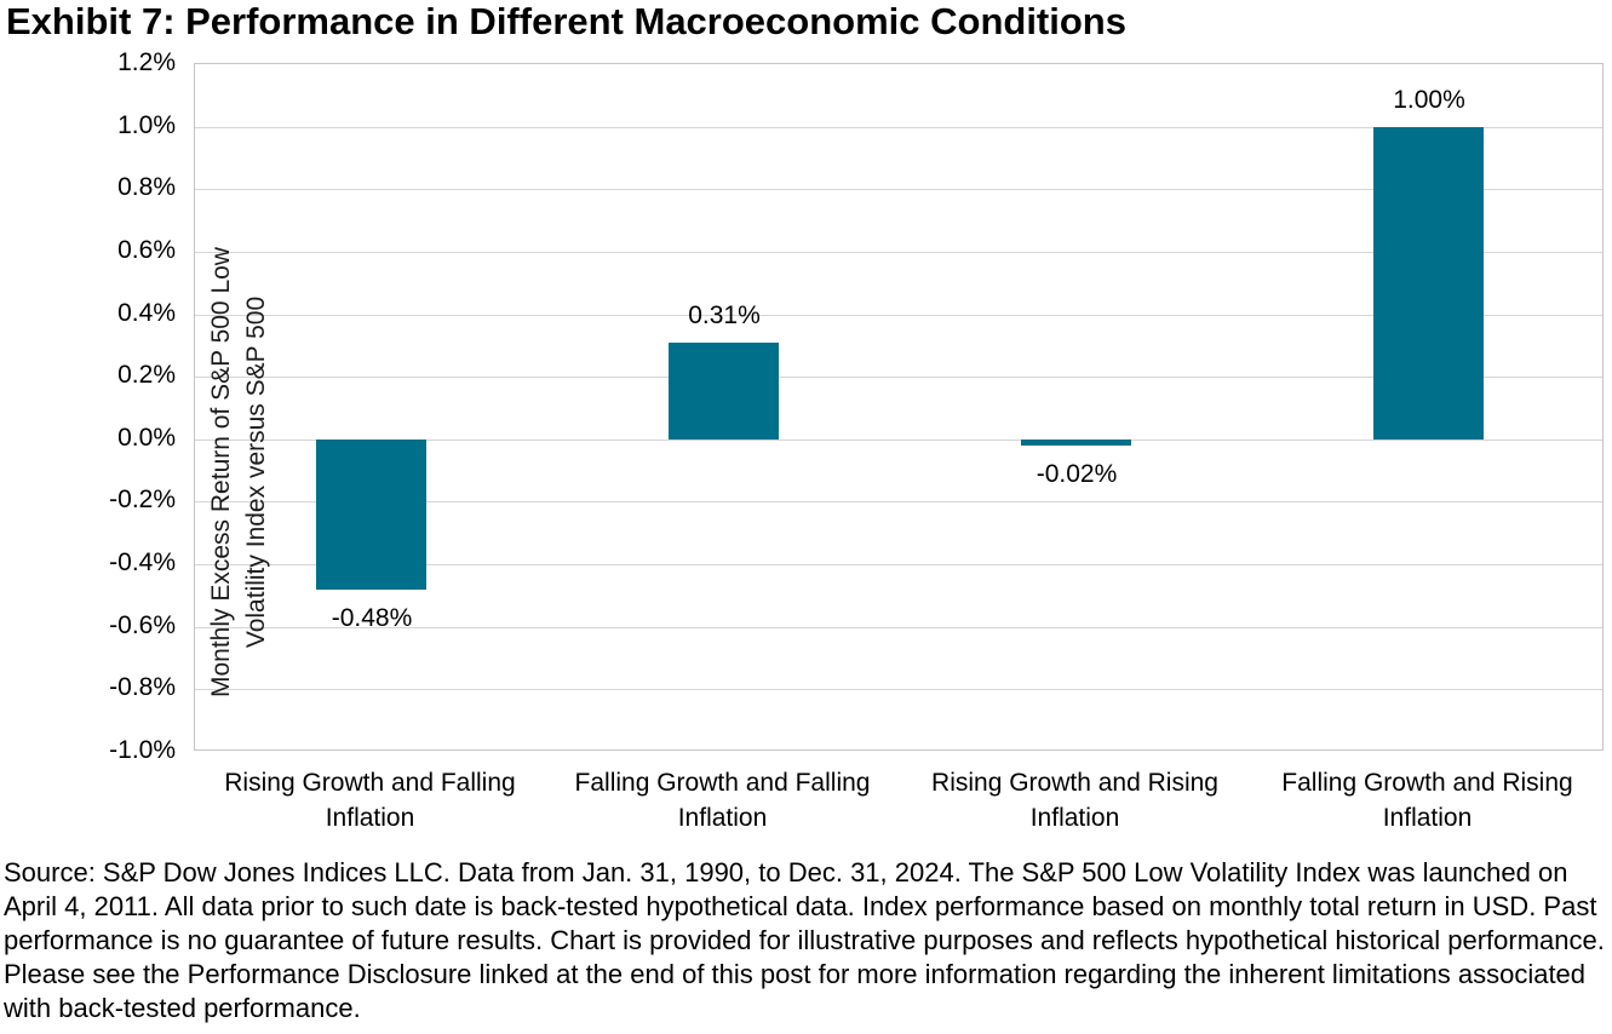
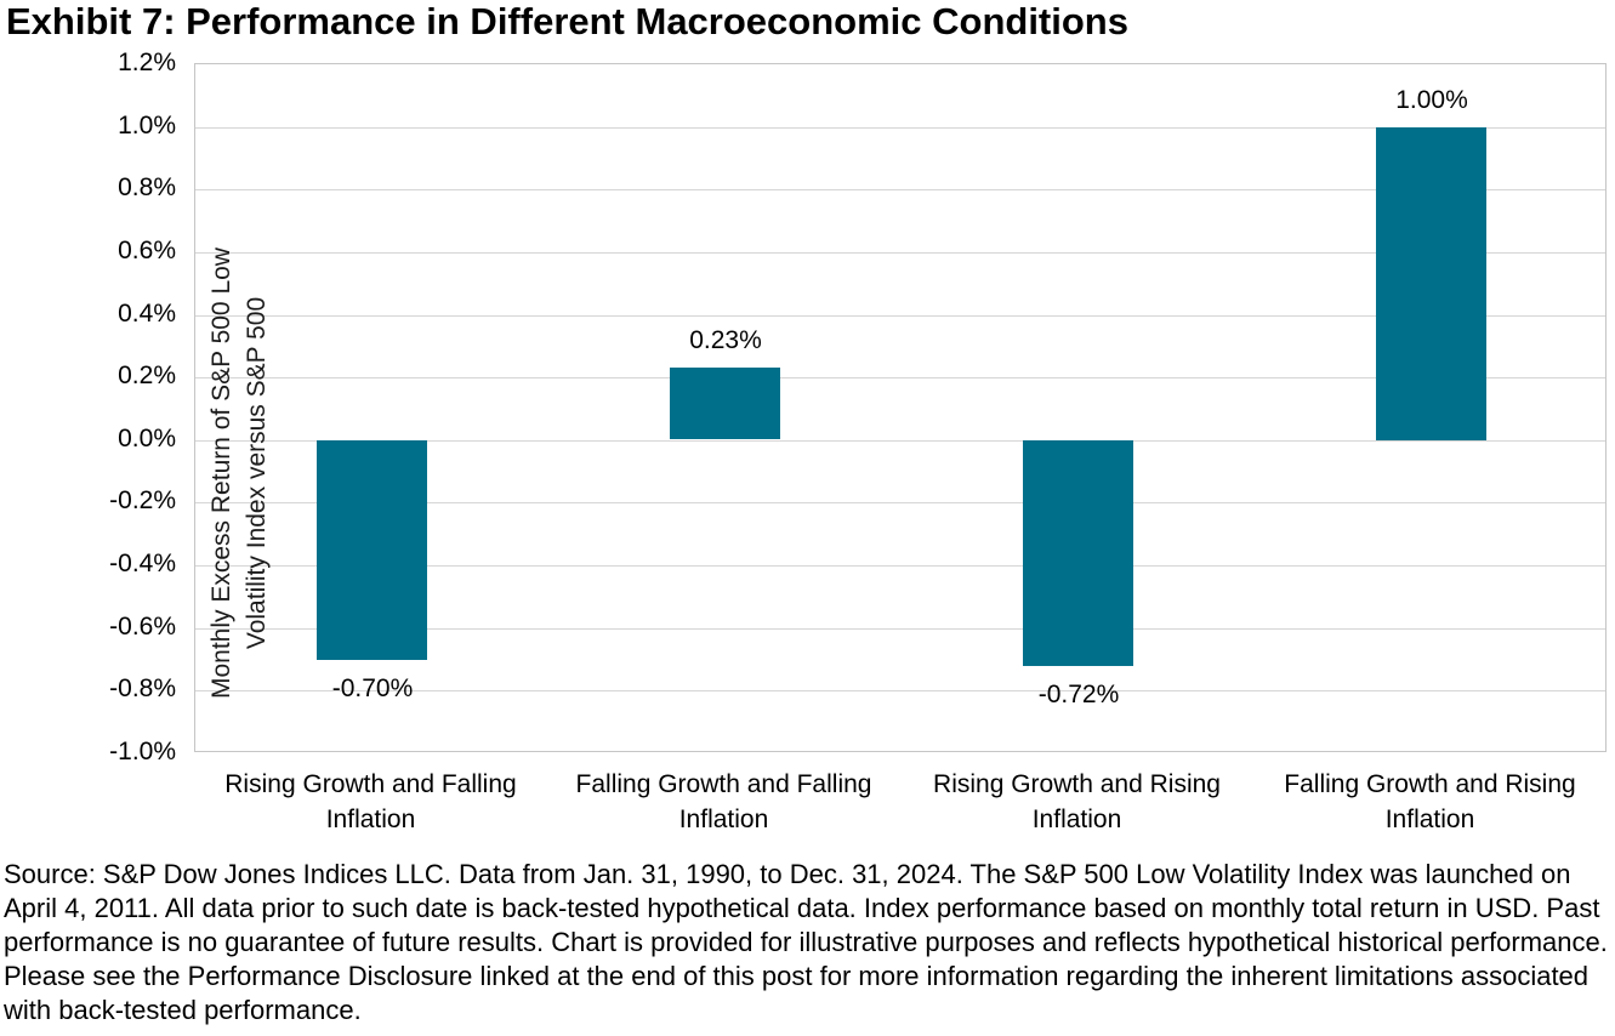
Rising Growth and Falling Inflation: -0.48% -> -0.70%
Falling Growth and Falling Inflation: 0.31% -> 0.23%
Rising Growth and Rising Inflation: -0.02% -> -0.72%
